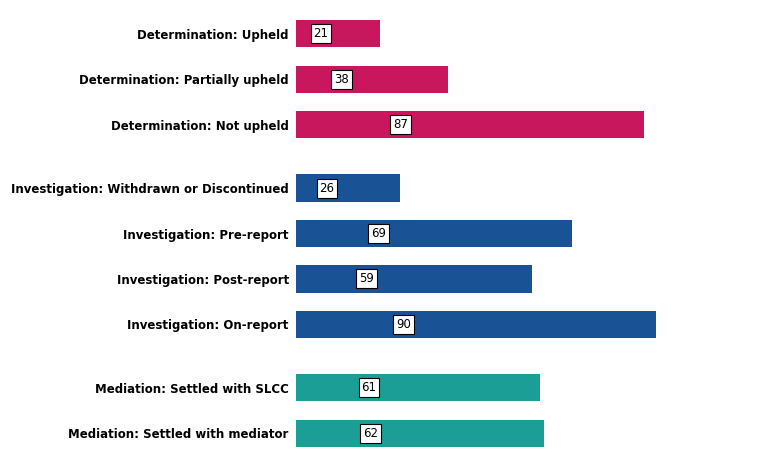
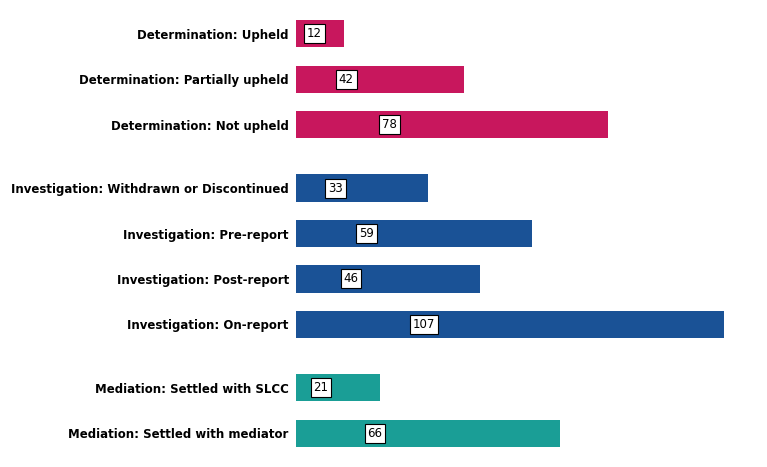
Determination: Upheld: 21 -> 12
Determination: Partially upheld: 38 -> 42
Determination: Not upheld: 87 -> 78
Investigation: Withdrawn or Discontinued: 26 -> 33
Investigation: Pre-report: 69 -> 59
Investigation: Post-report: 59 -> 46
Investigation: On-report: 90 -> 107
Mediation: Settled with SLCC: 61 -> 21
Mediation: Settled with mediator: 62 -> 66
